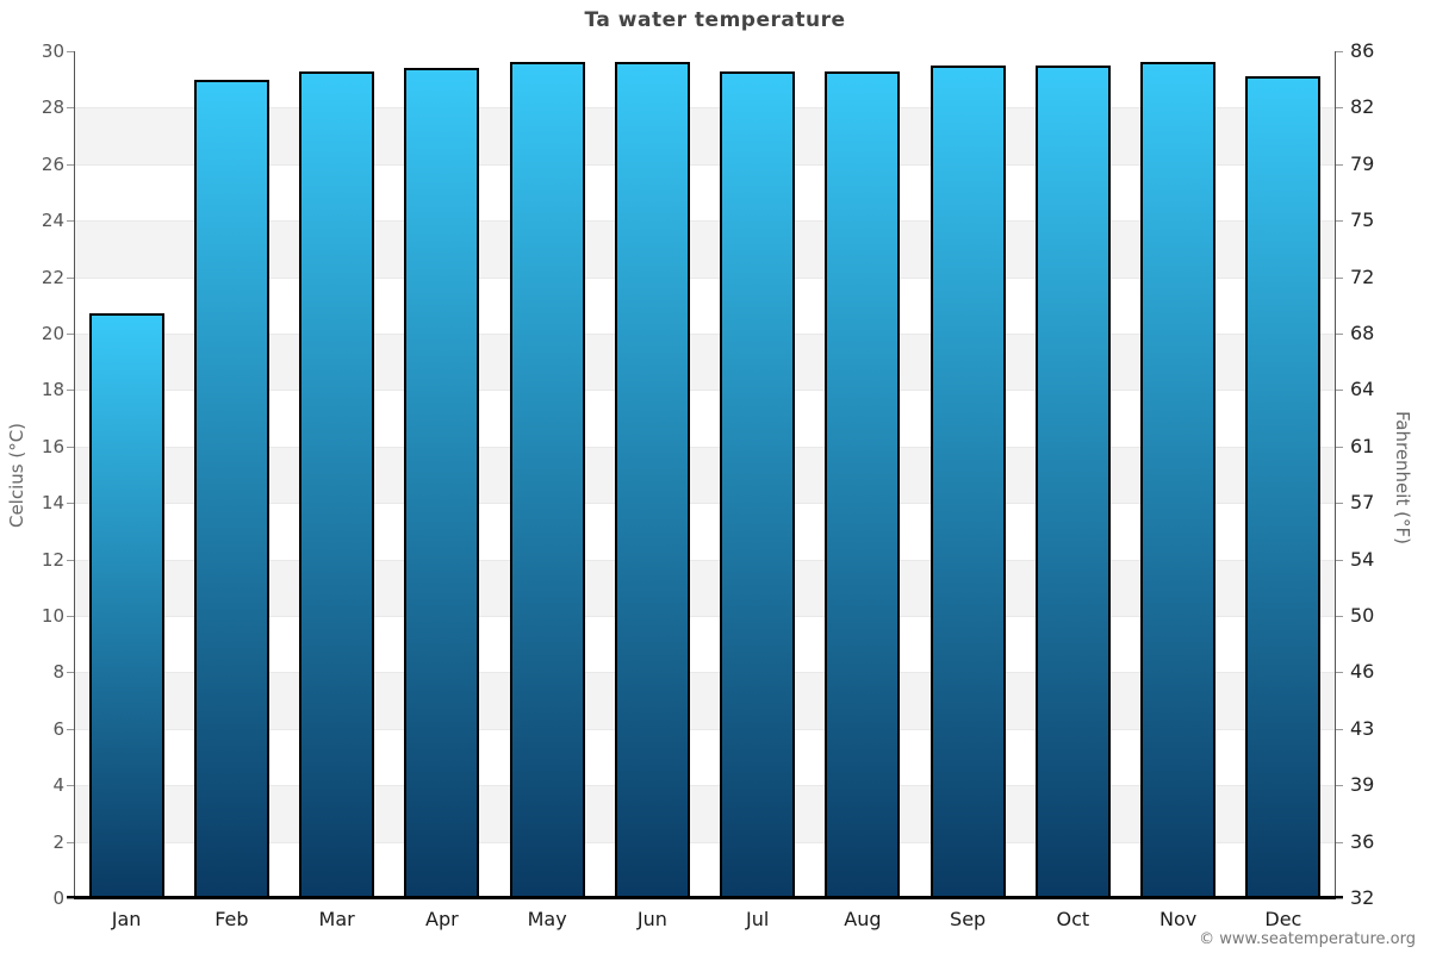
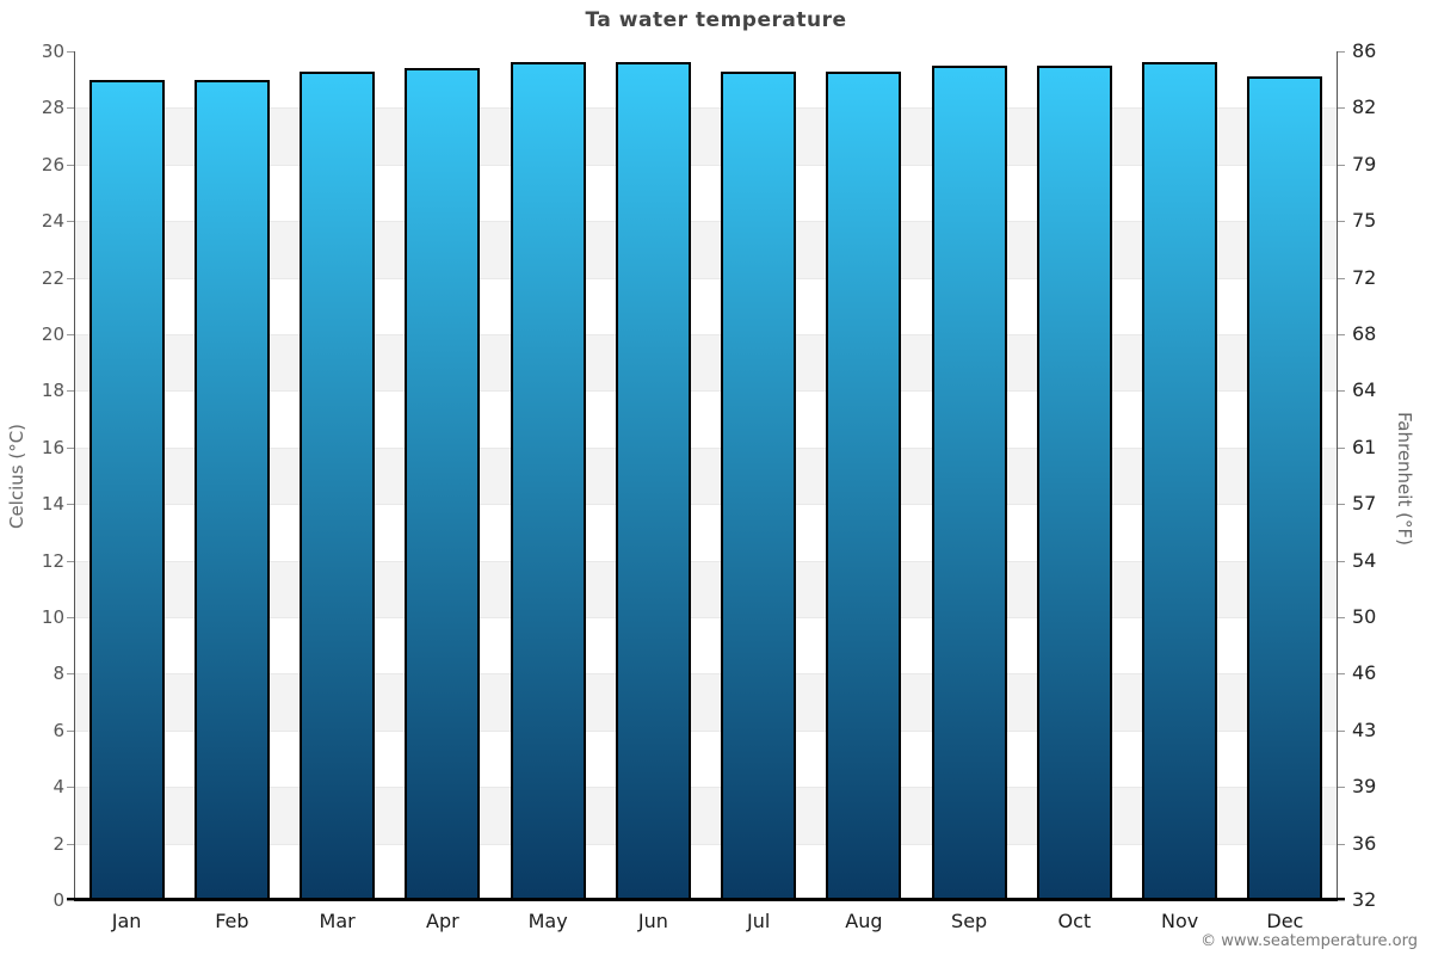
Jan: 20.7 -> 29.0
